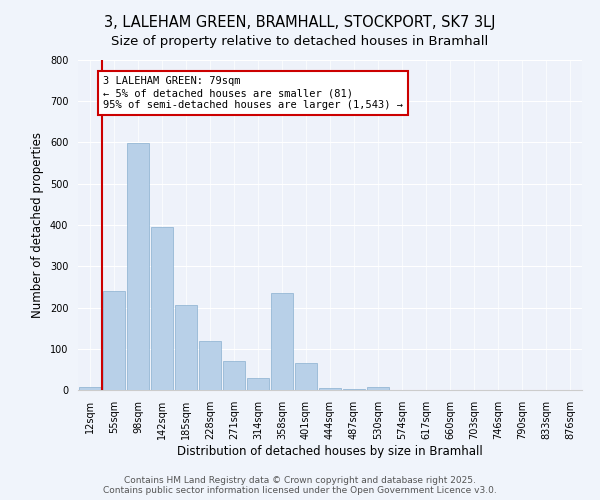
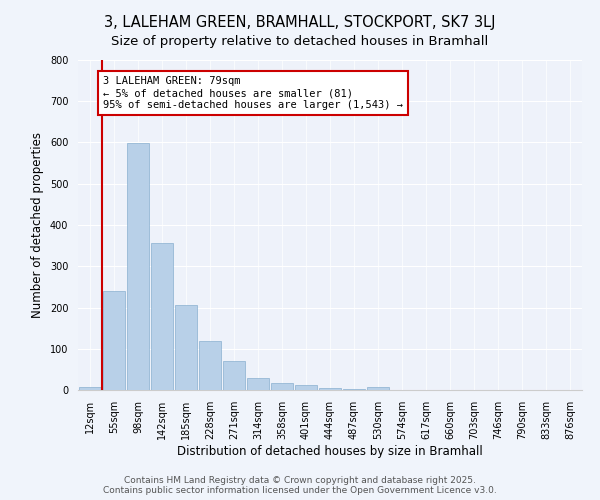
142sqm: 395 -> 356
358sqm: 235 -> 17
401sqm: 65 -> 13
